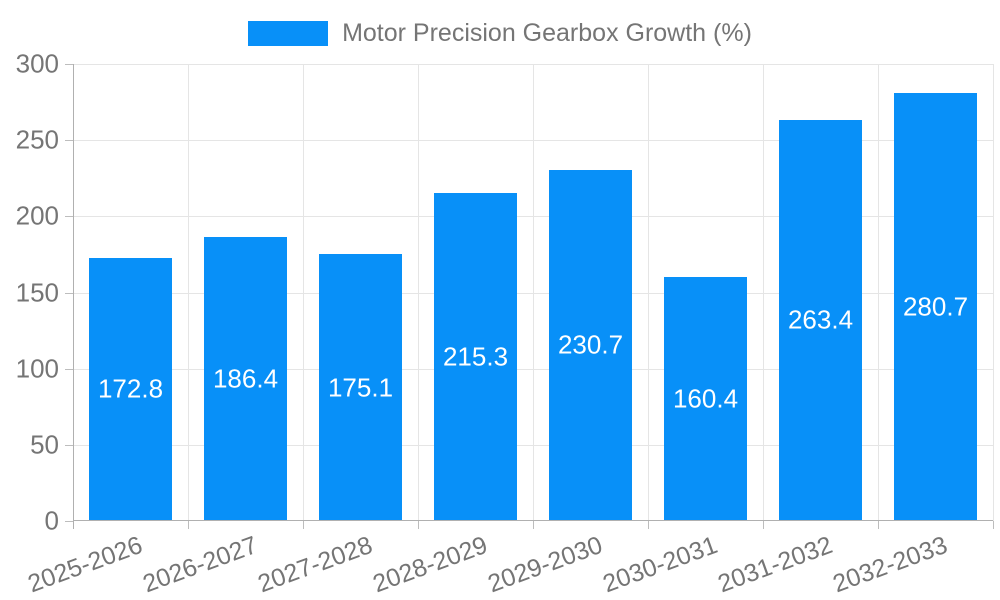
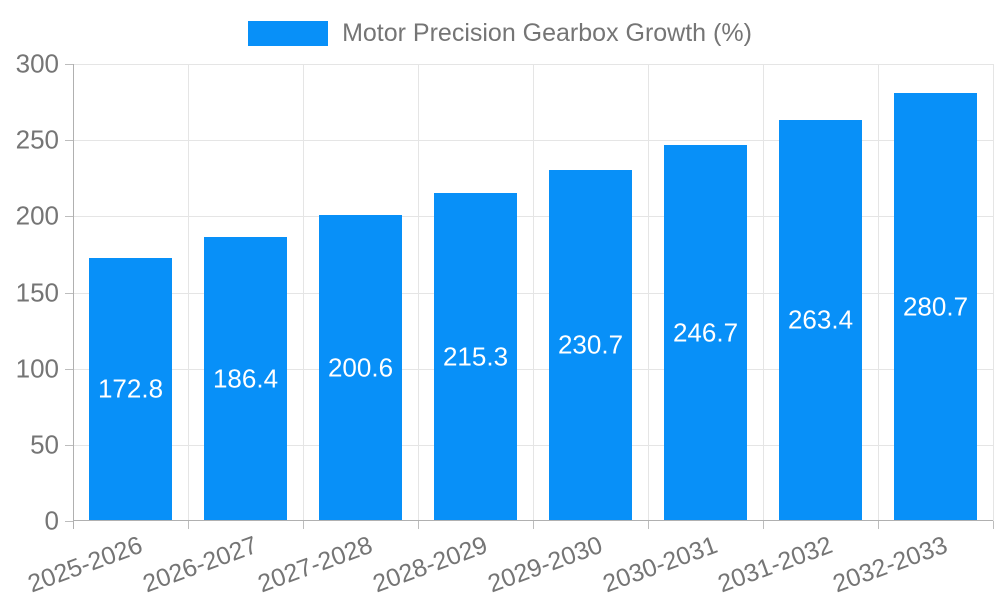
2027-2028: 175.1 -> 200.6
2030-2031: 160.4 -> 246.7
